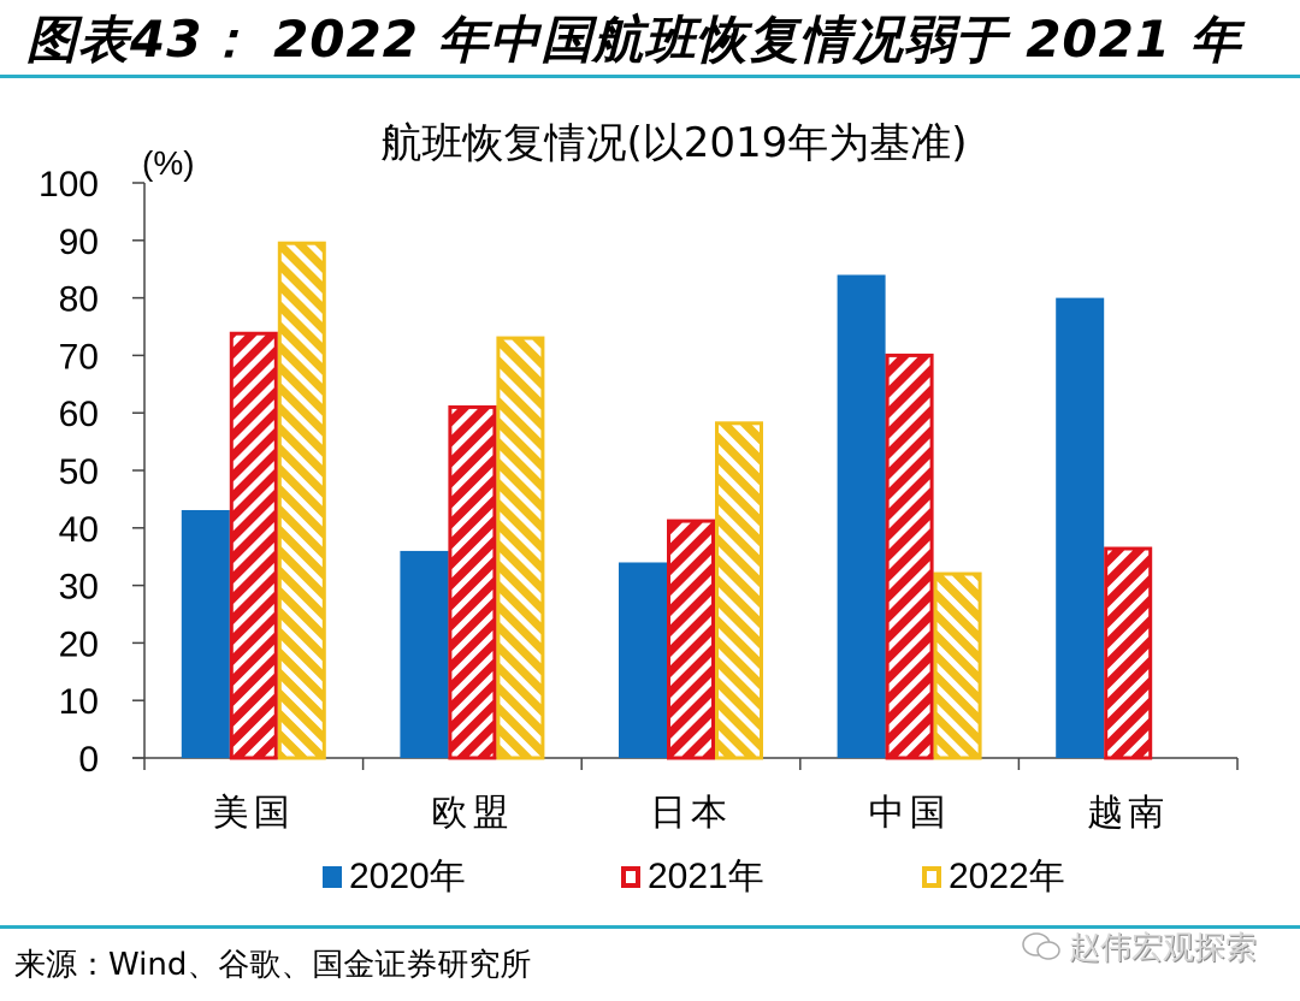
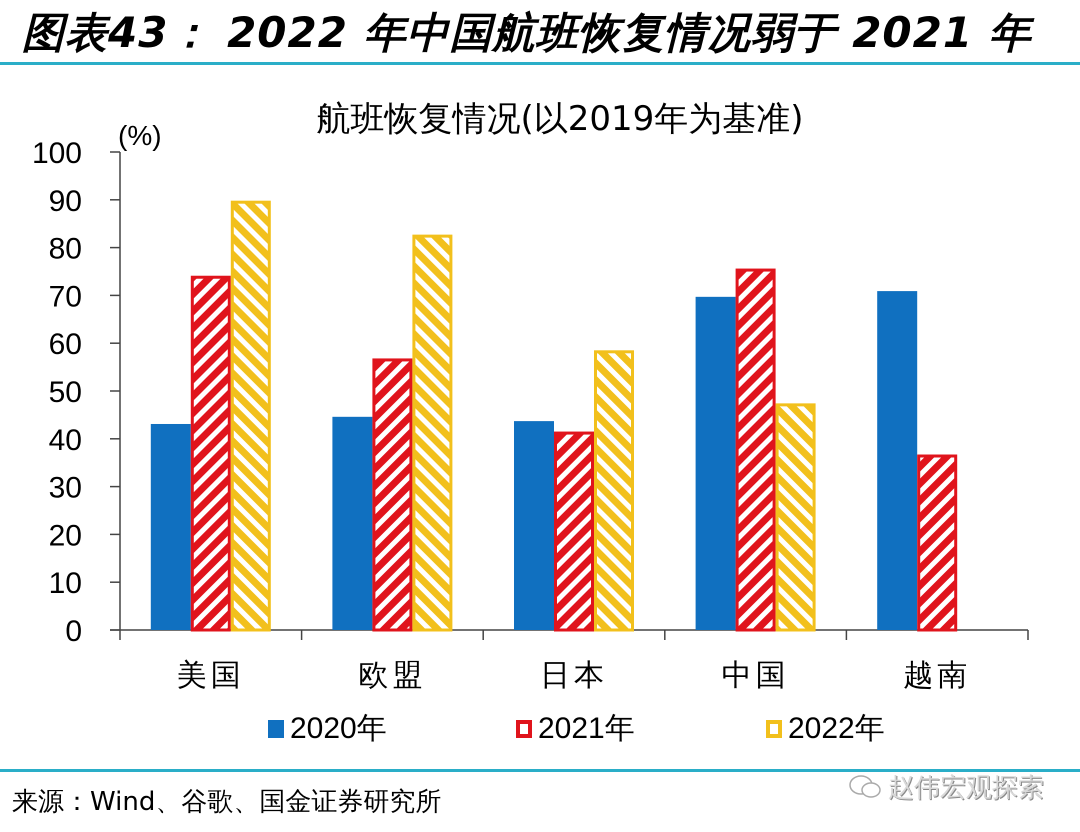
2020年/欧盟: 36 -> 45
2021年/欧盟: 61 -> 56
2022年/欧盟: 73 -> 82
2020年/日本: 34 -> 44
2020年/中国: 84 -> 70
2021年/中国: 70 -> 75
2022年/中国: 32 -> 47
2020年/越南: 80 -> 71
